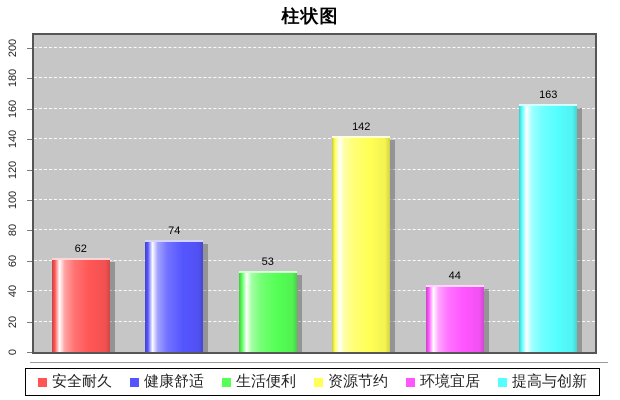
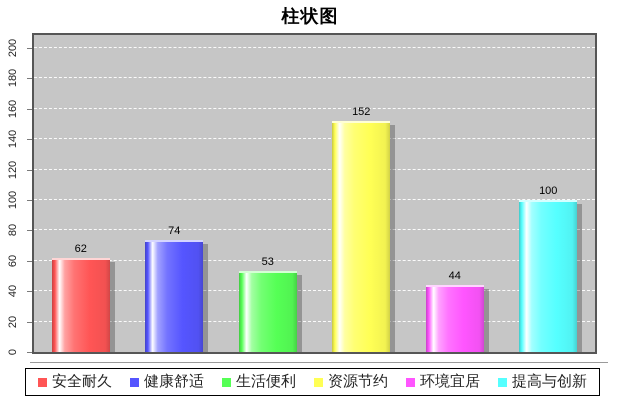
资源节约: 142 -> 152
提高与创新: 163 -> 100
